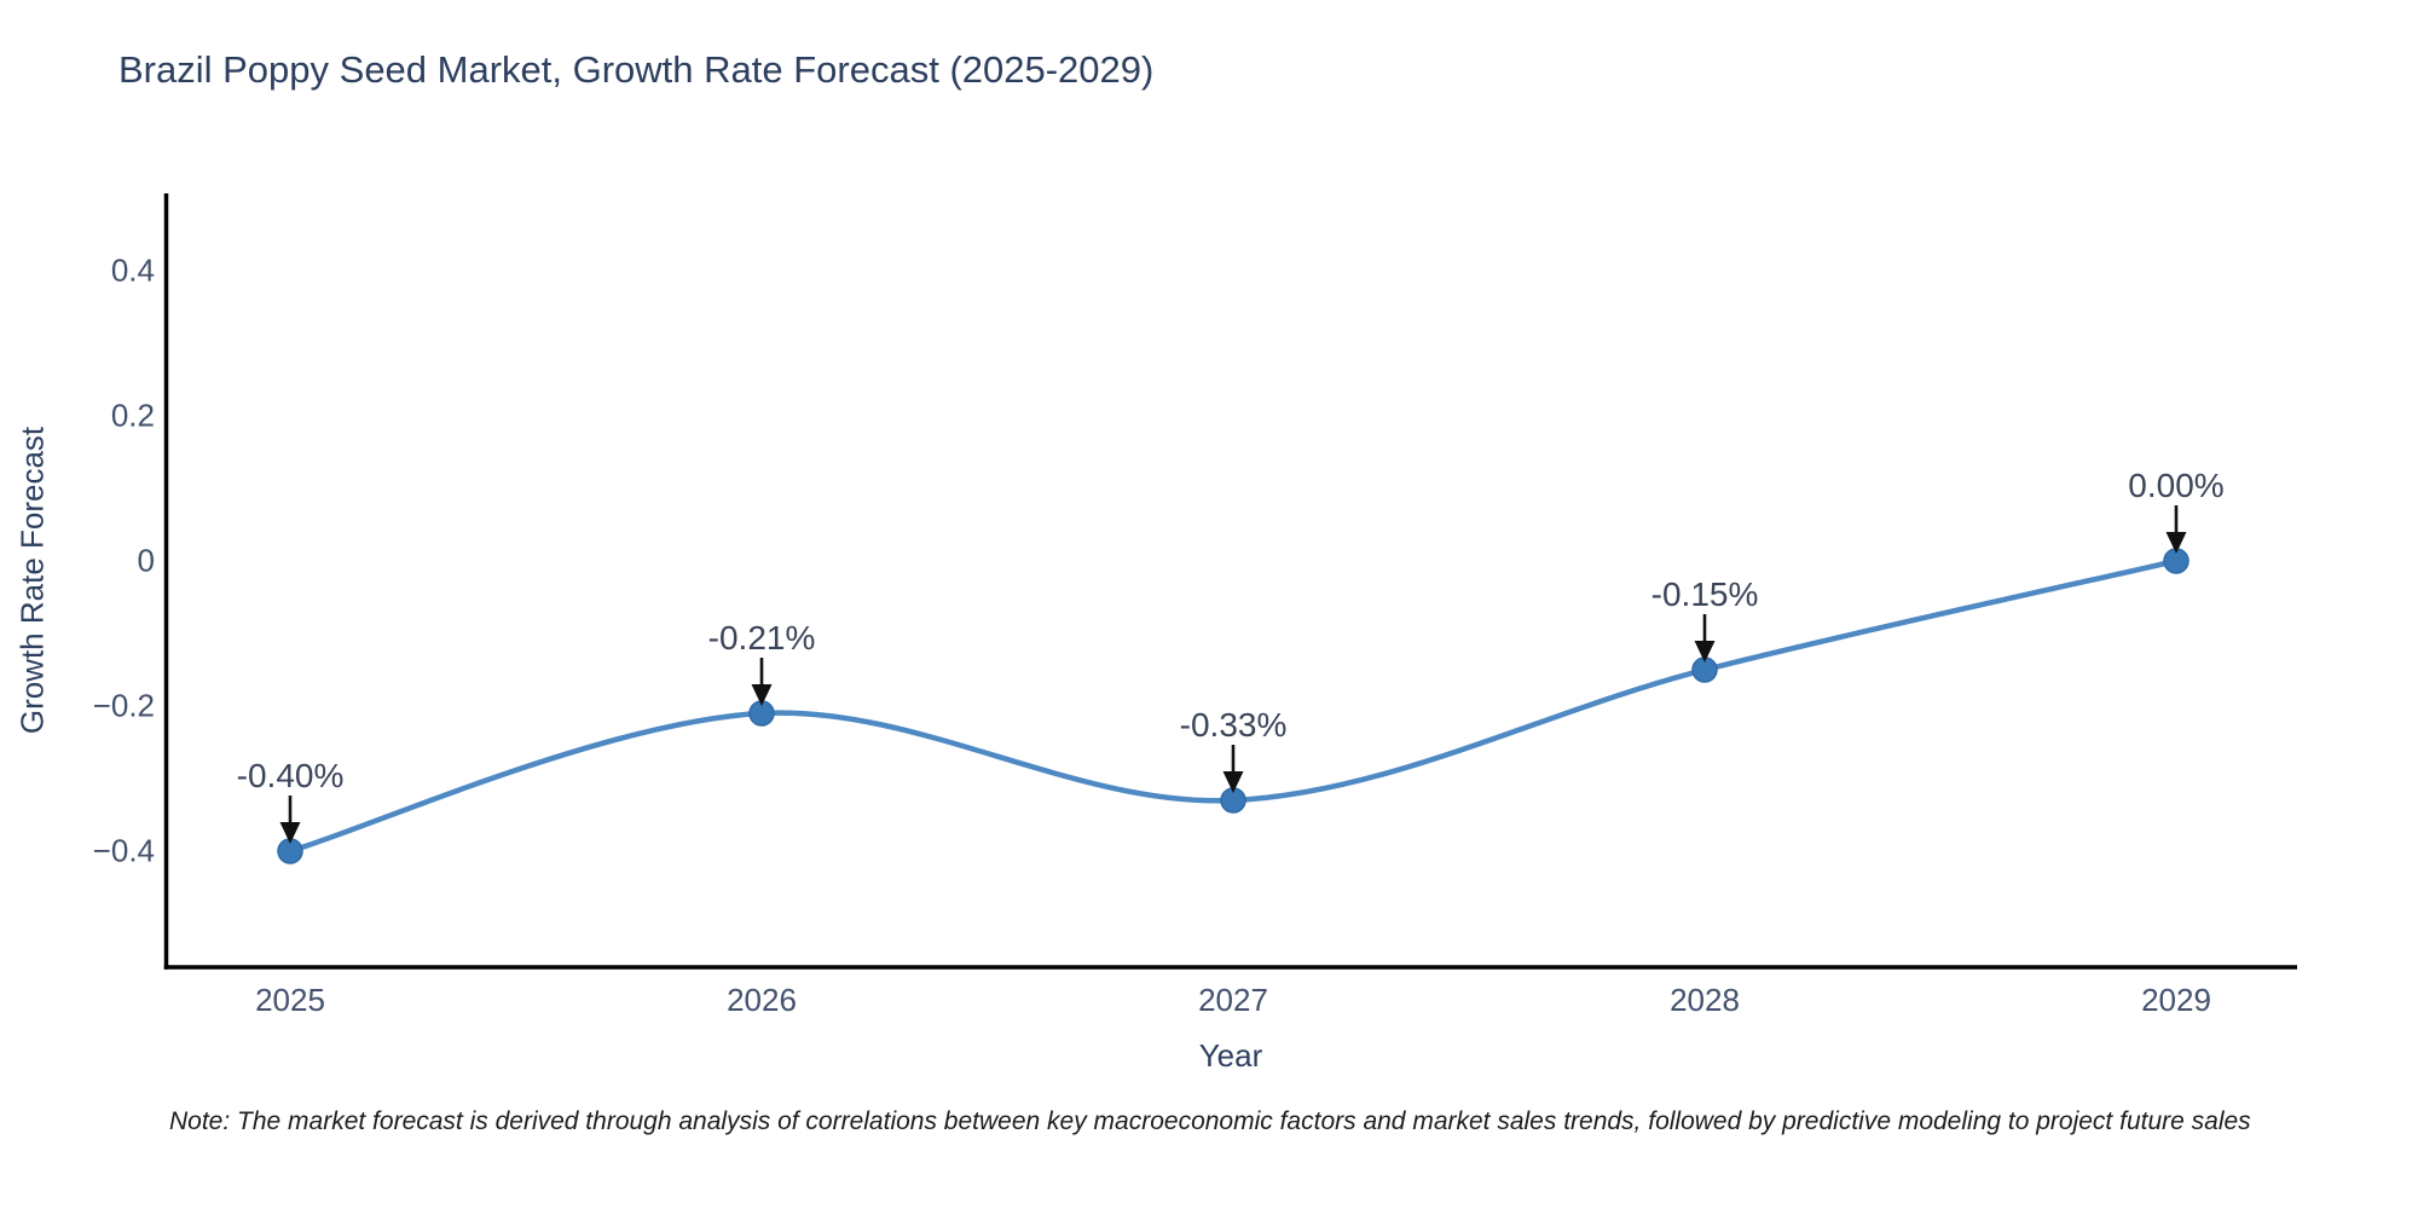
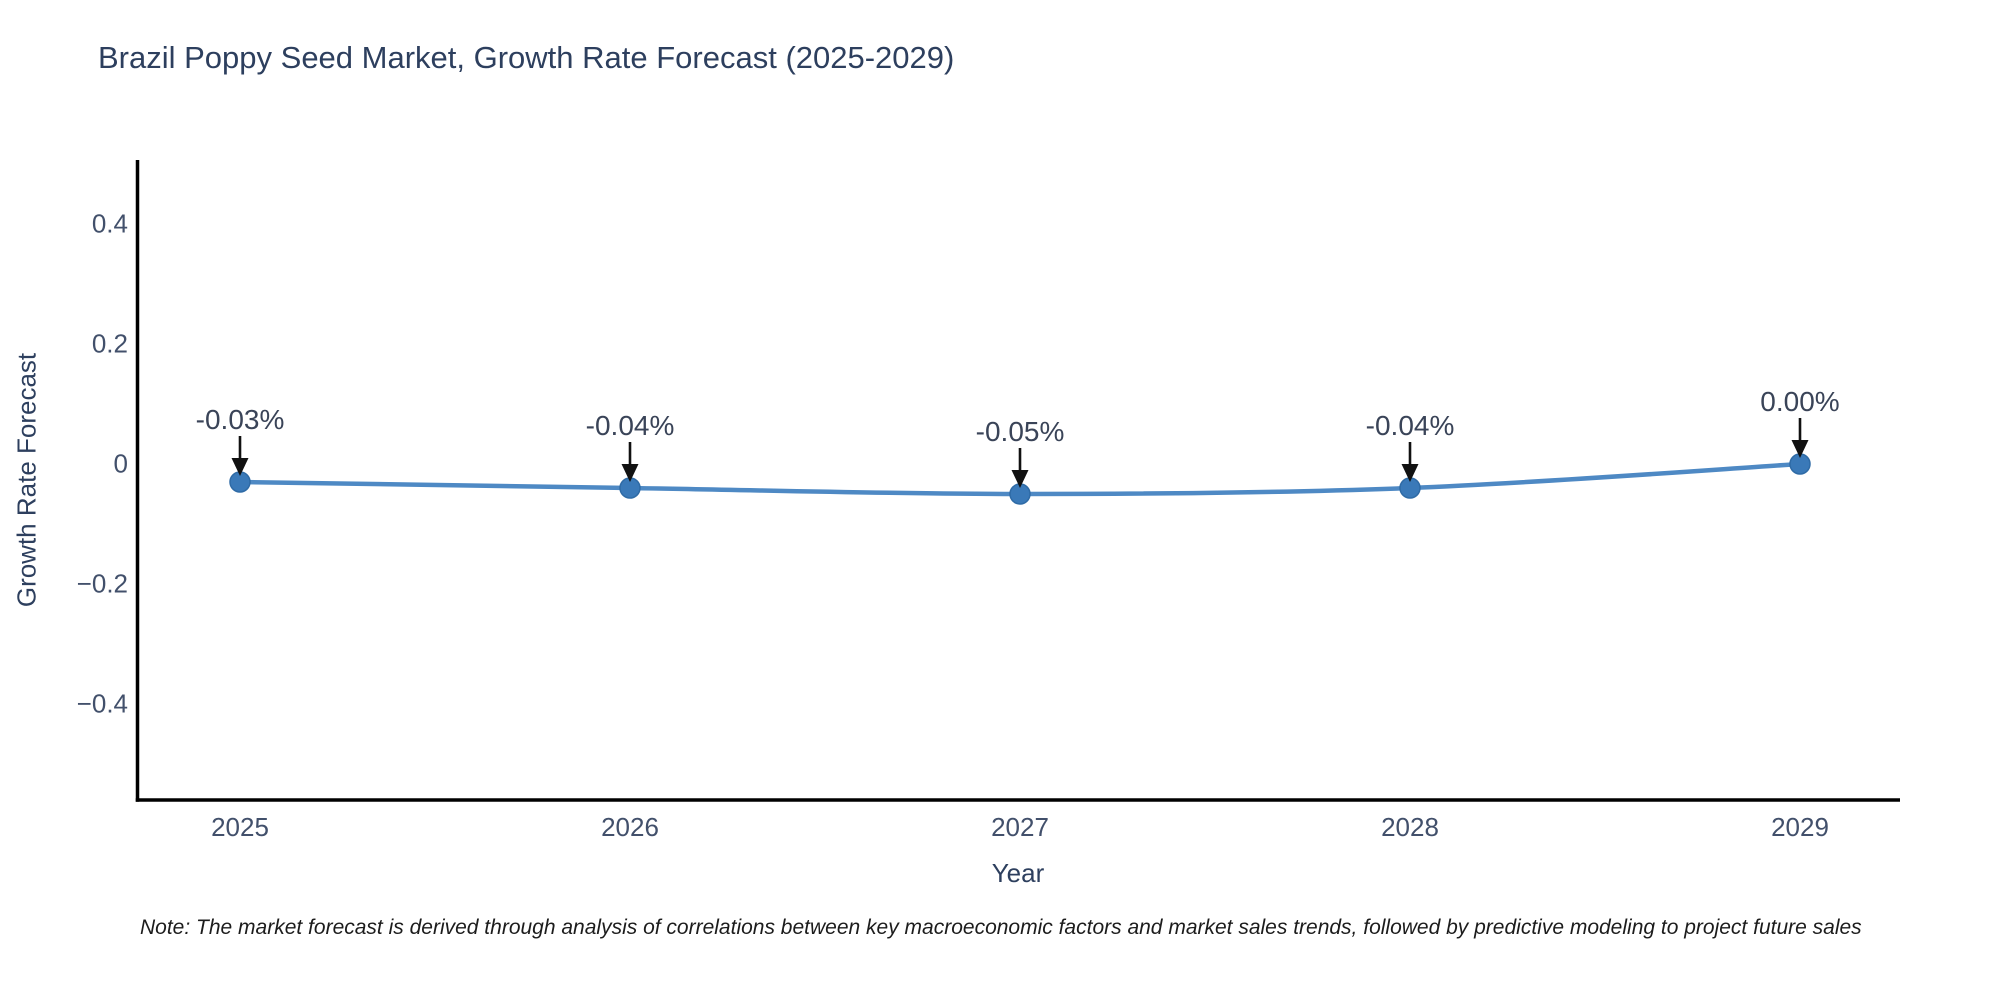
2025: -0.40% -> -0.03%
2026: -0.21% -> -0.04%
2027: -0.33% -> -0.05%
2028: -0.15% -> -0.04%
